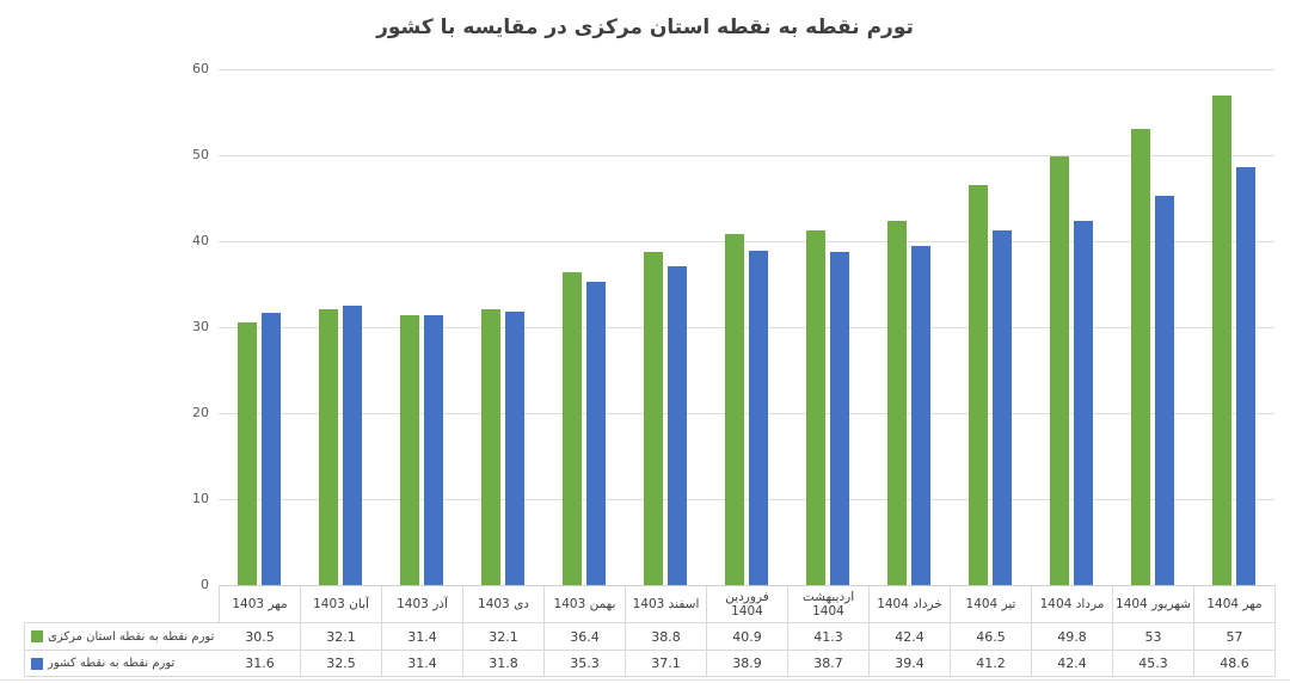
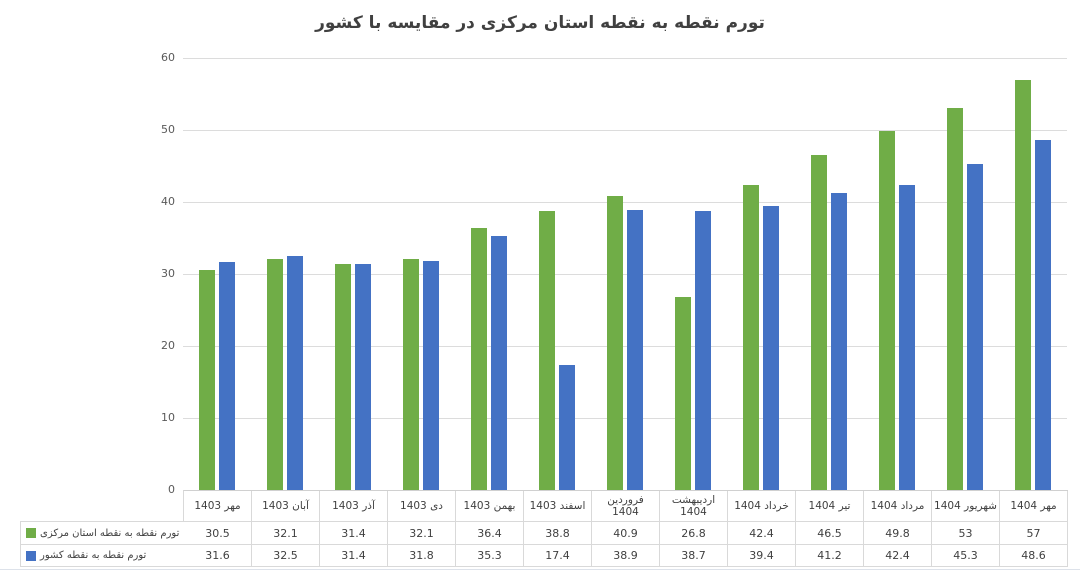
تورم نقطه به نقطه کشور/اسفند 1403: 37.1 -> 17.4
تورم نقطه به نقطه استان مرکزی/اردیبهشت 1404: 41.3 -> 26.8
